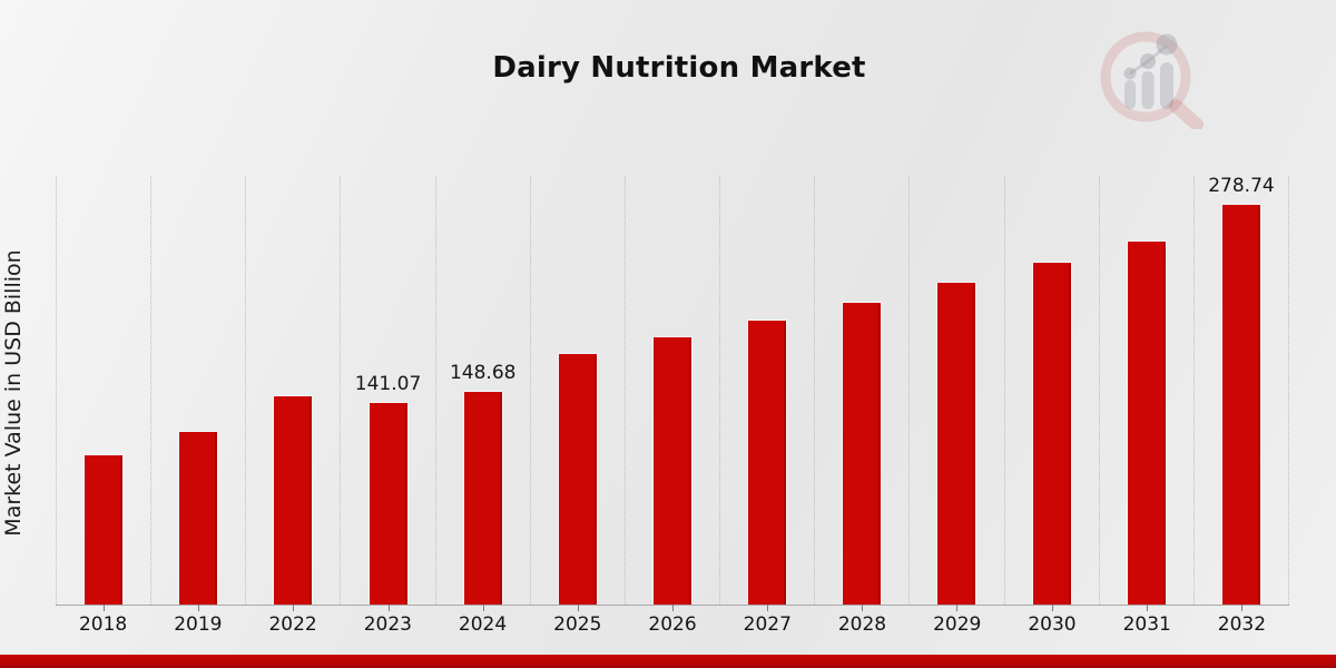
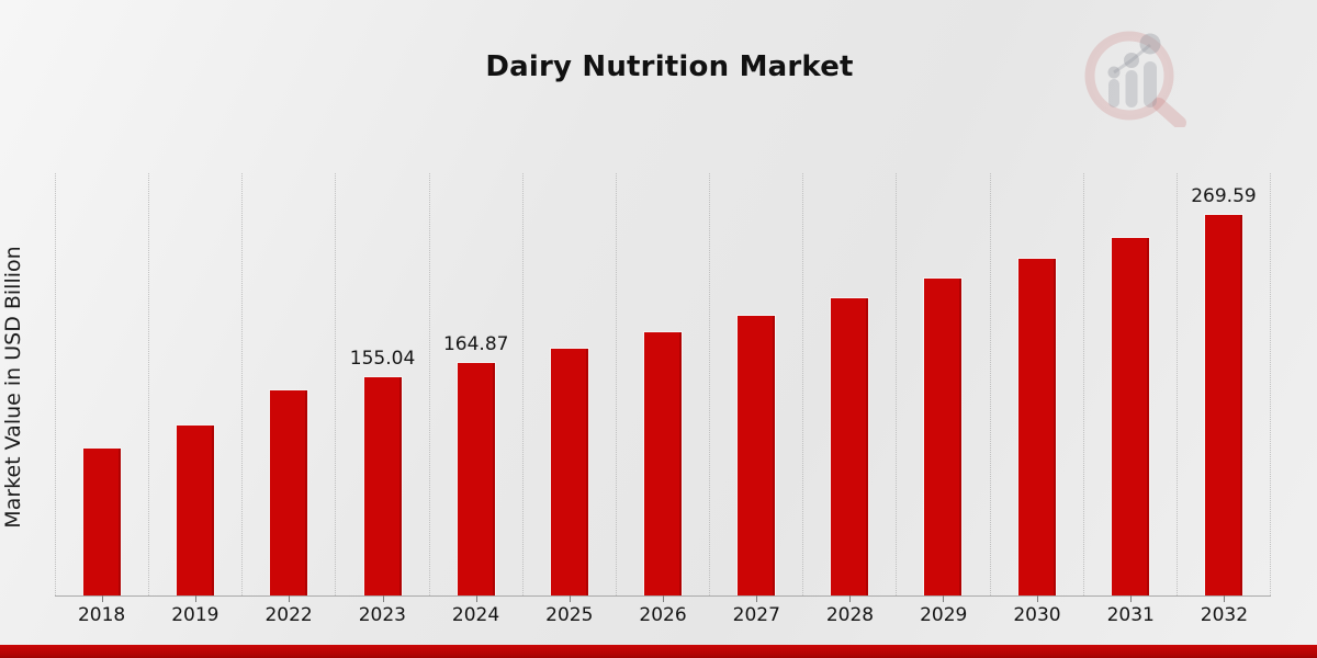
2023: 141.07 -> 155.04
2024: 148.68 -> 164.87
2032: 278.74 -> 269.59
